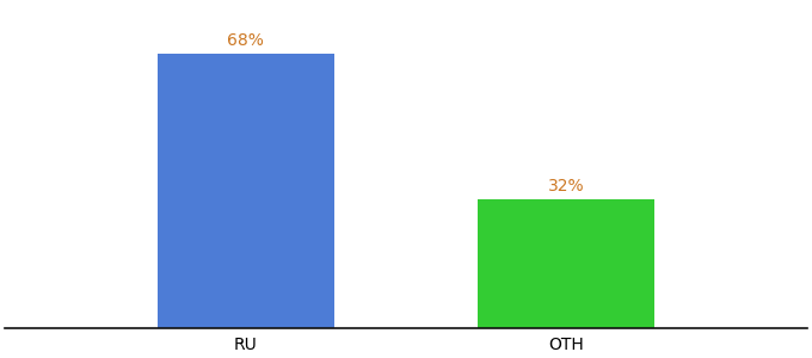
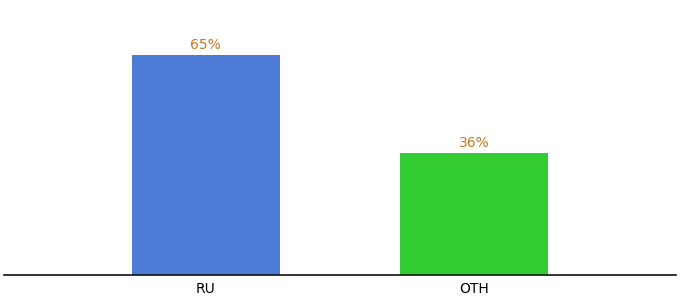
RU: 68% -> 65%
OTH: 32% -> 36%
